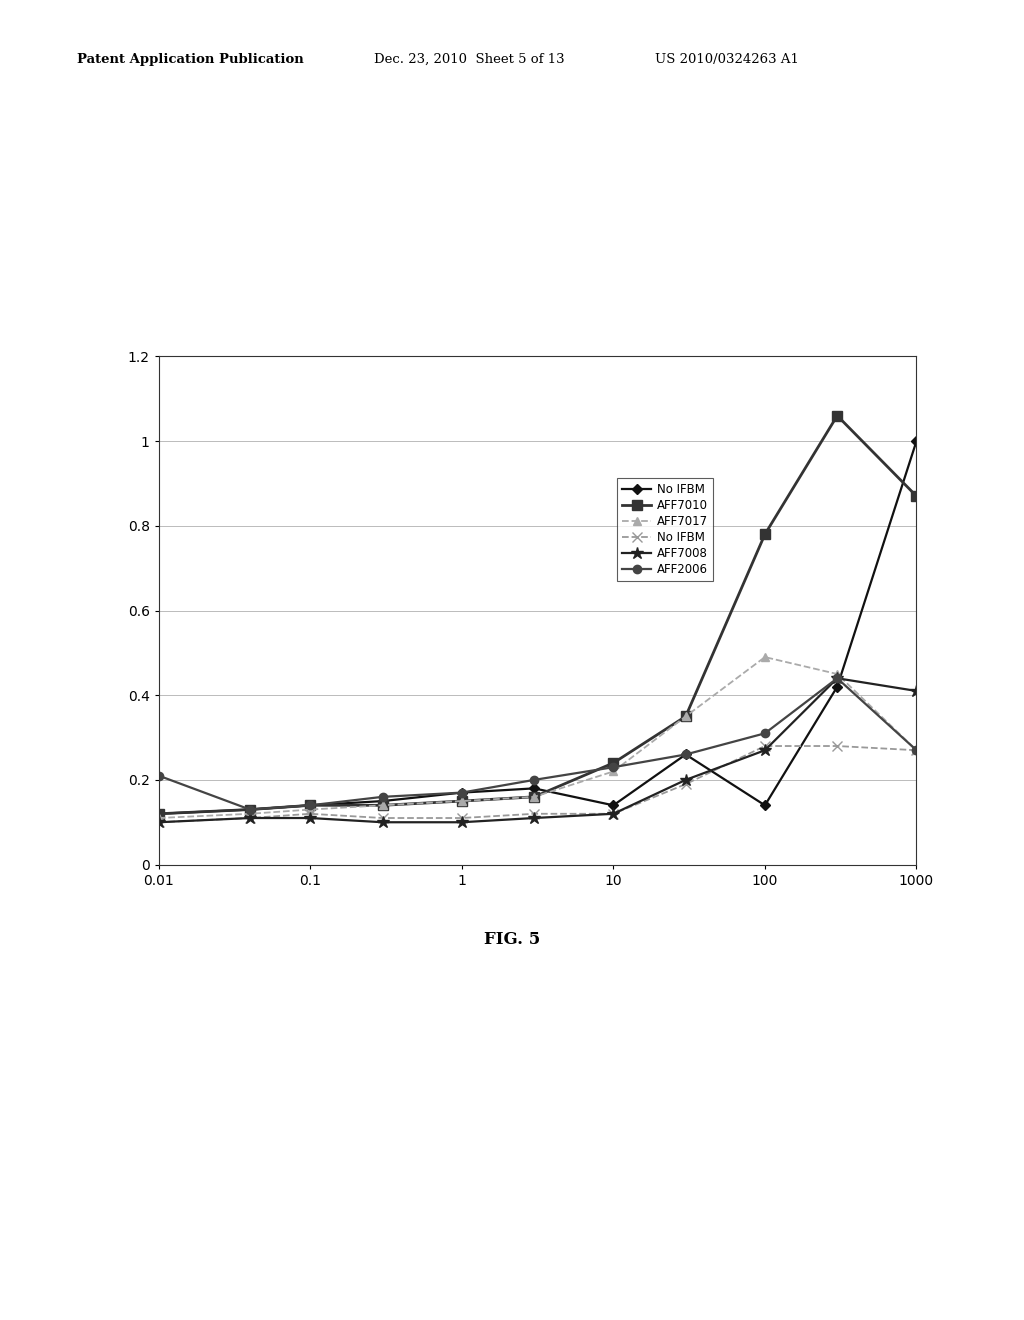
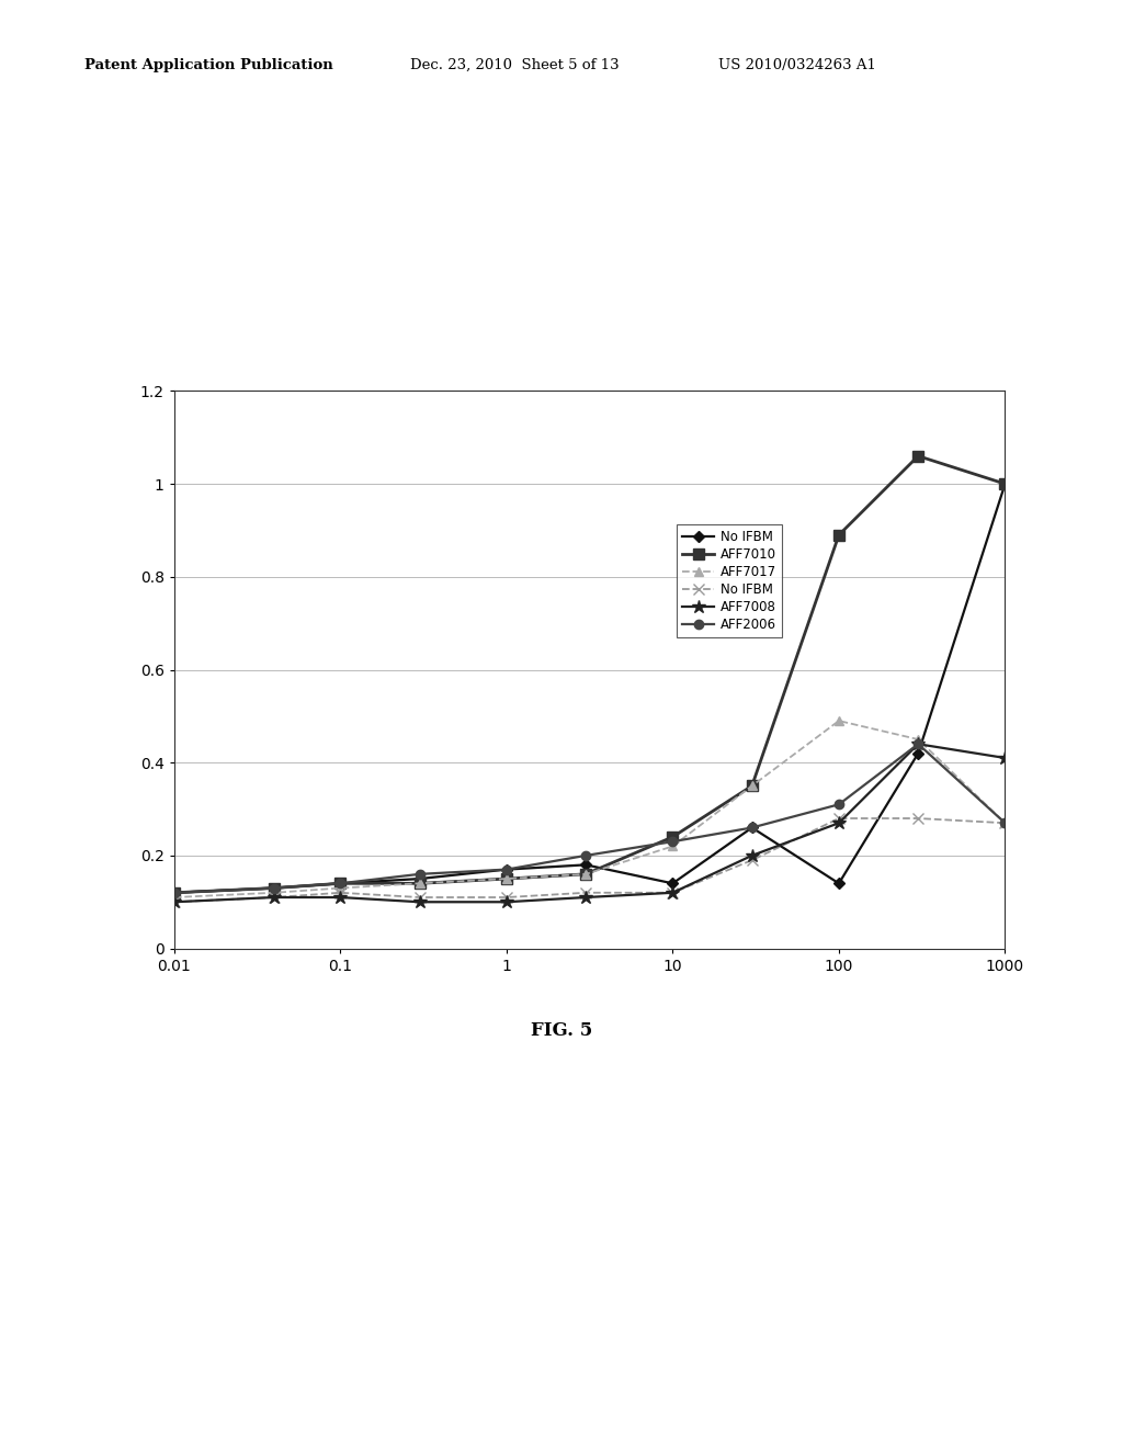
AFF2006/0.01: 0.21 -> 0.12
AFF7010/100: 0.78 -> 0.89
AFF7010/1000: 0.87 -> 1.00
